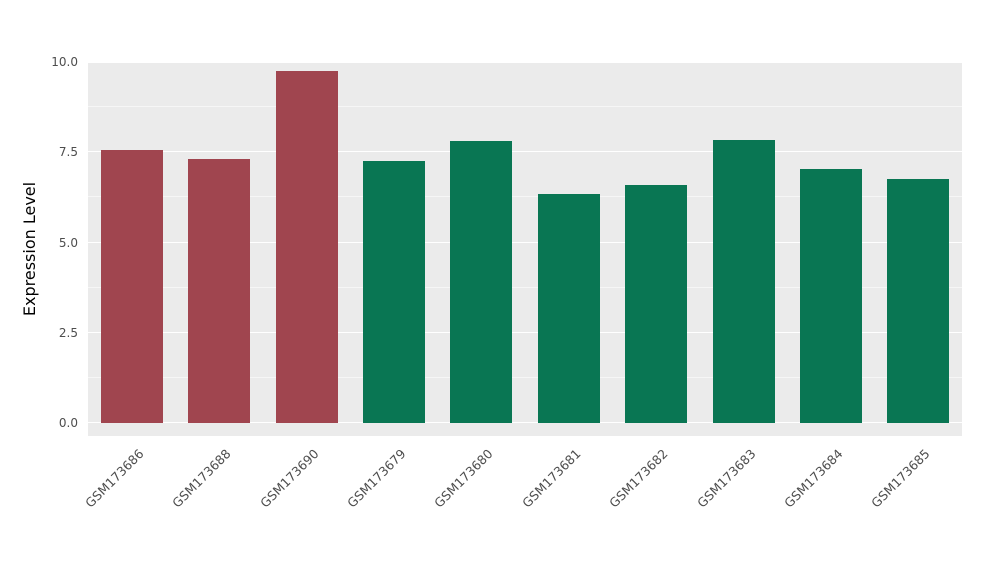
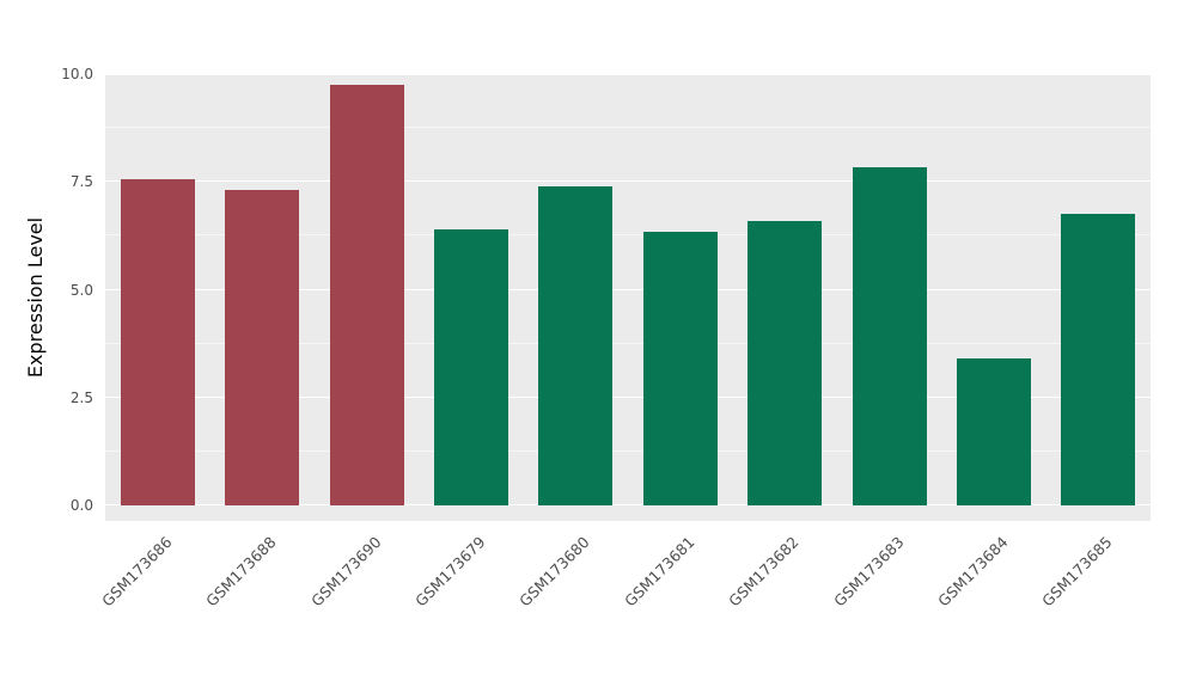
GSM173679: 7.2 -> 6.4
GSM173680: 7.8 -> 7.4
GSM173684: 7.0 -> 3.4
